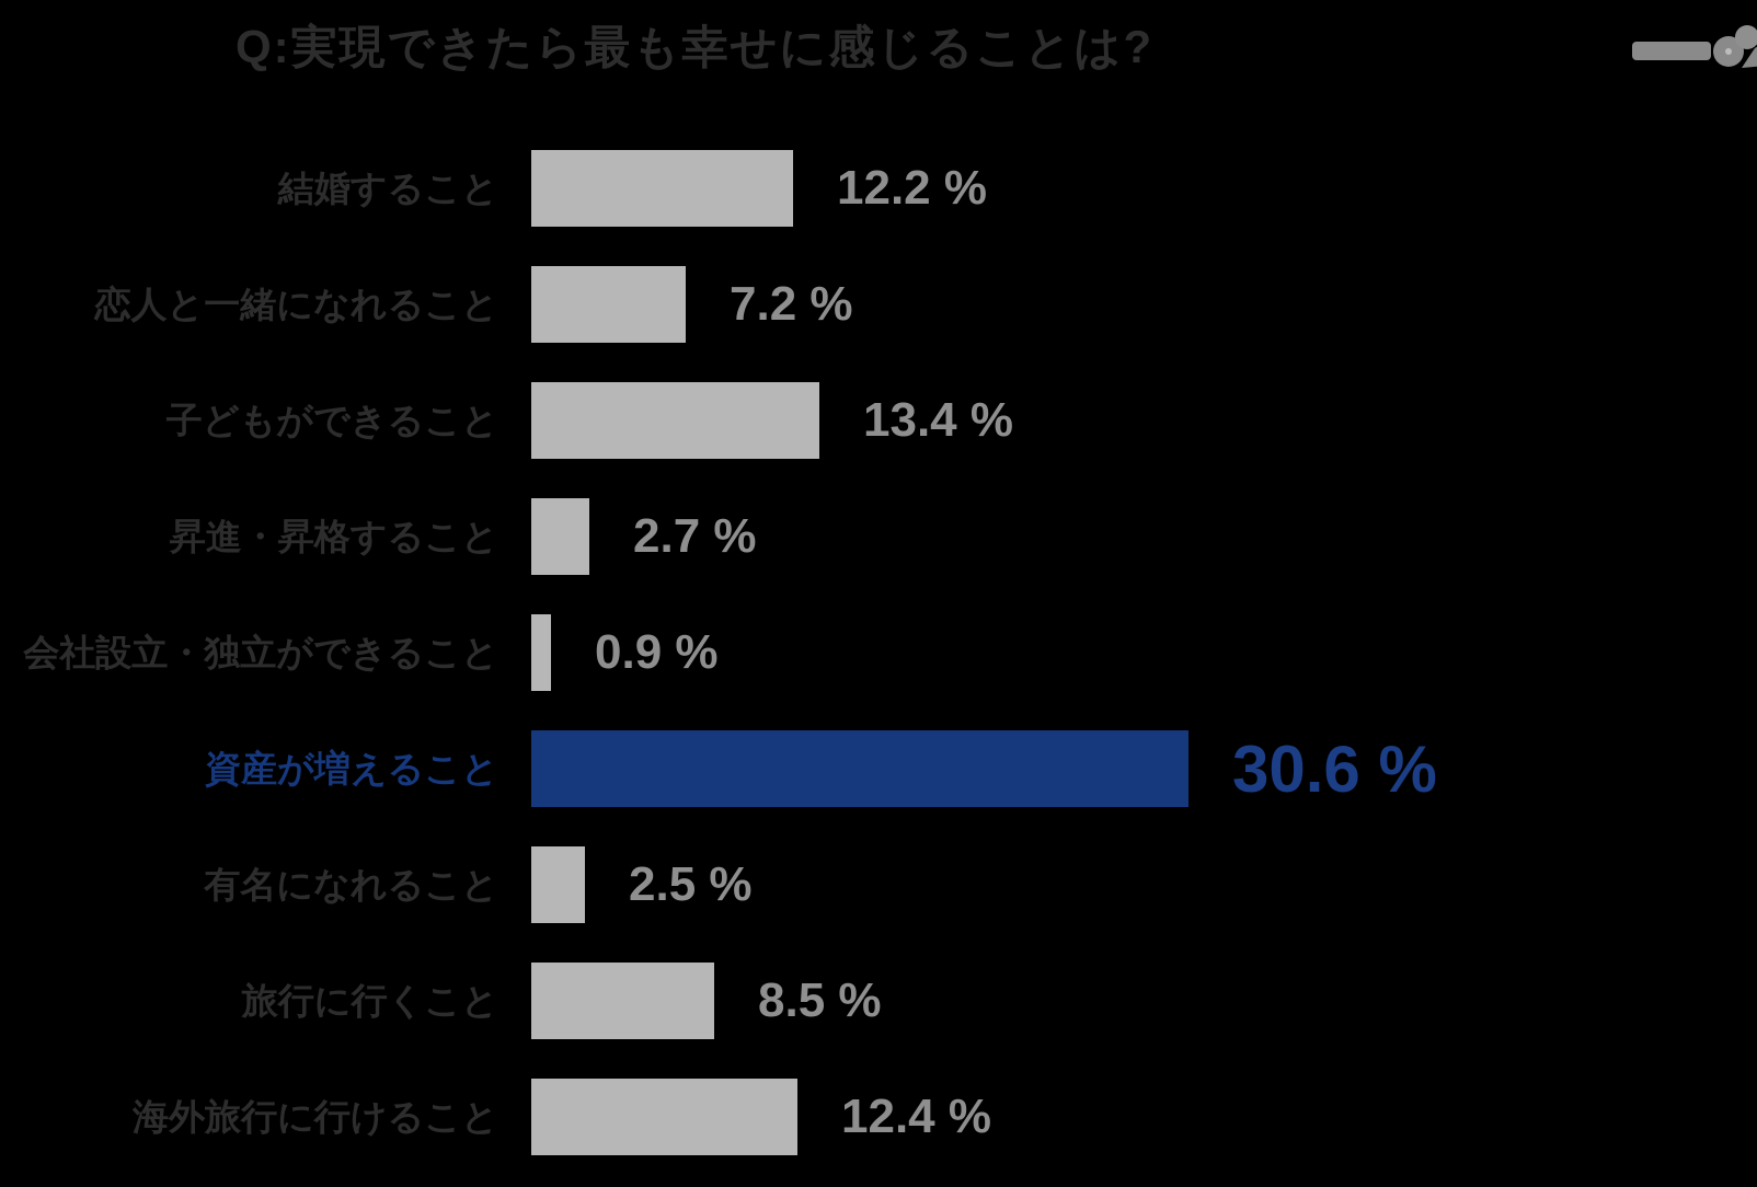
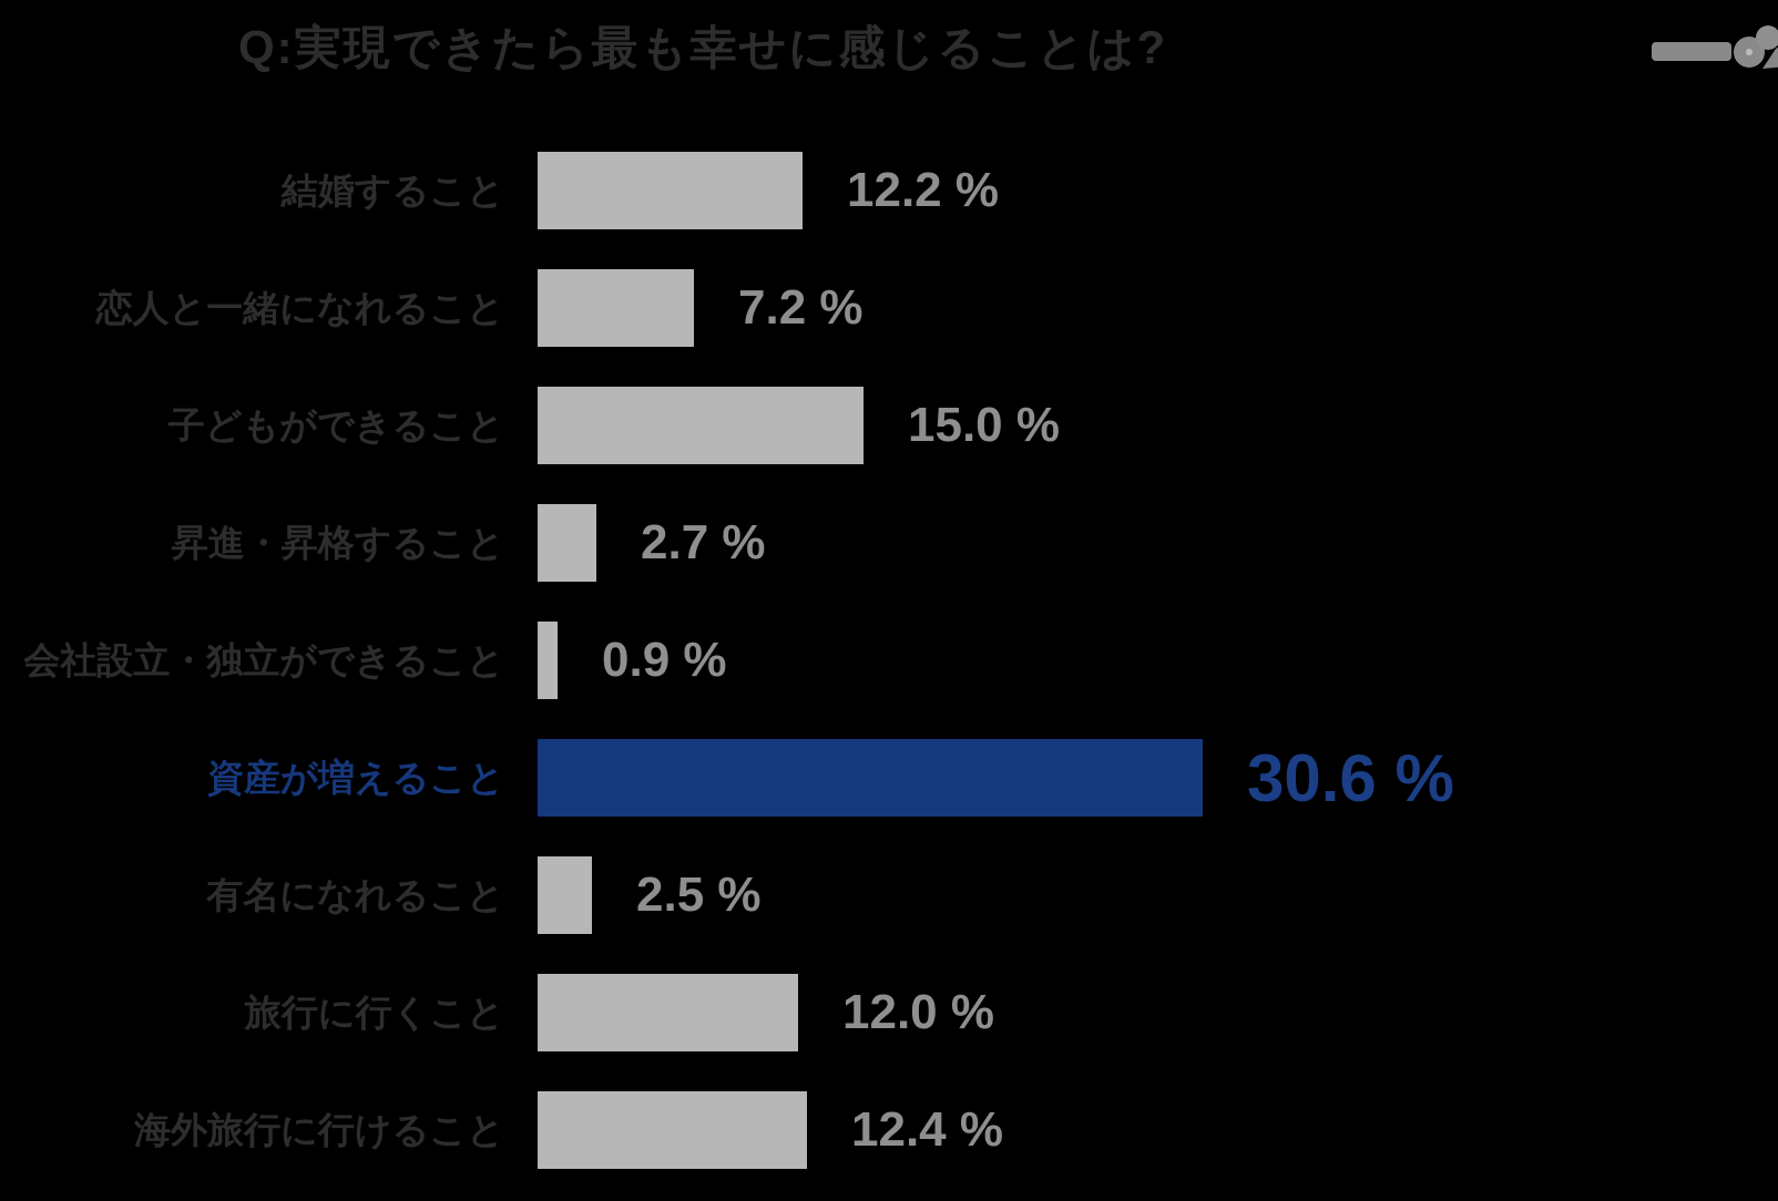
子どもができること: 13.4 -> 15.0
旅行に行くこと: 8.5 -> 12.0
